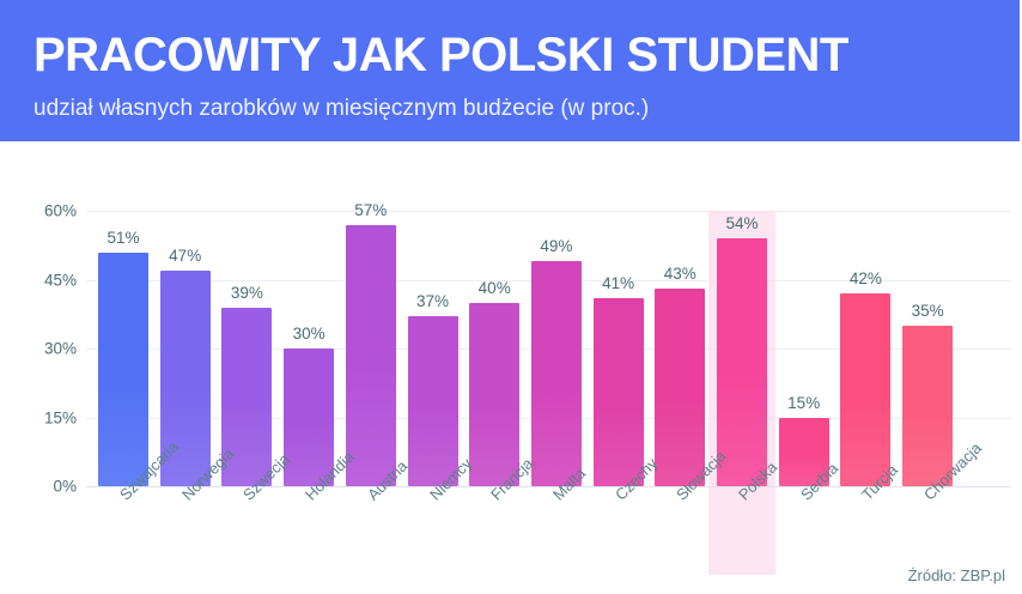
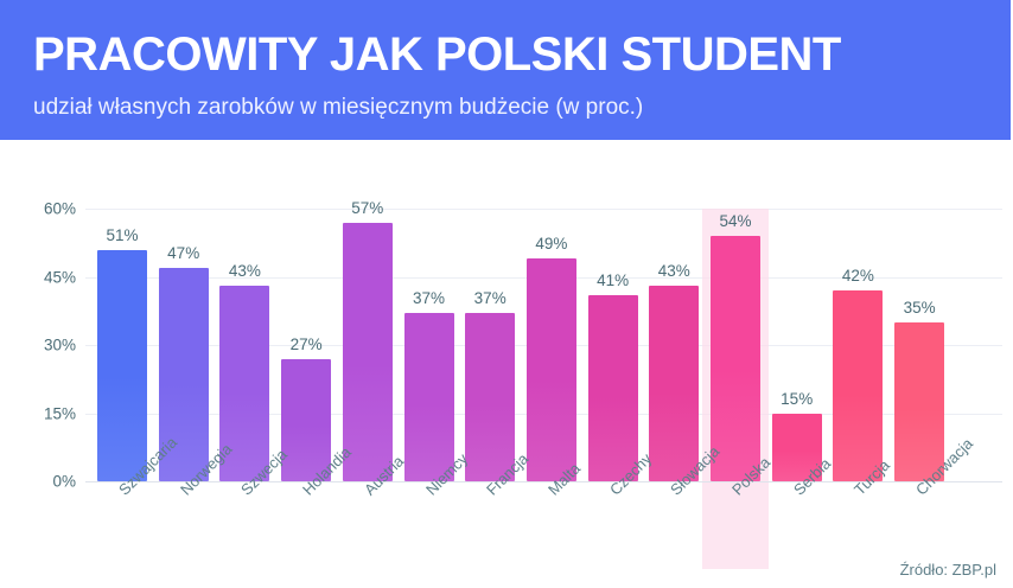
Szwecja: 39% -> 43%
Holandia: 30% -> 27%
Francja: 40% -> 37%
